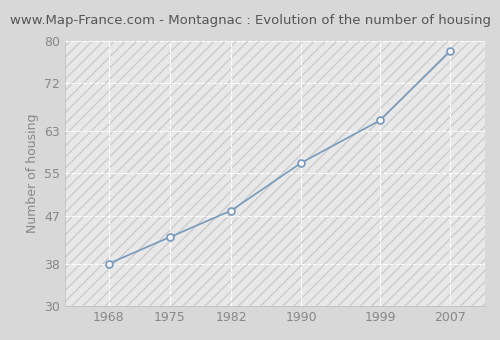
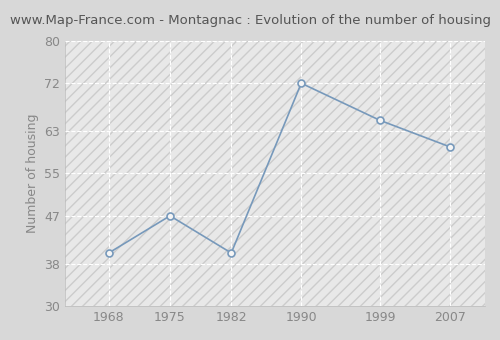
1968: 38 -> 40
1975: 43 -> 47
1982: 48 -> 40
1990: 57 -> 72
2007: 78 -> 60
